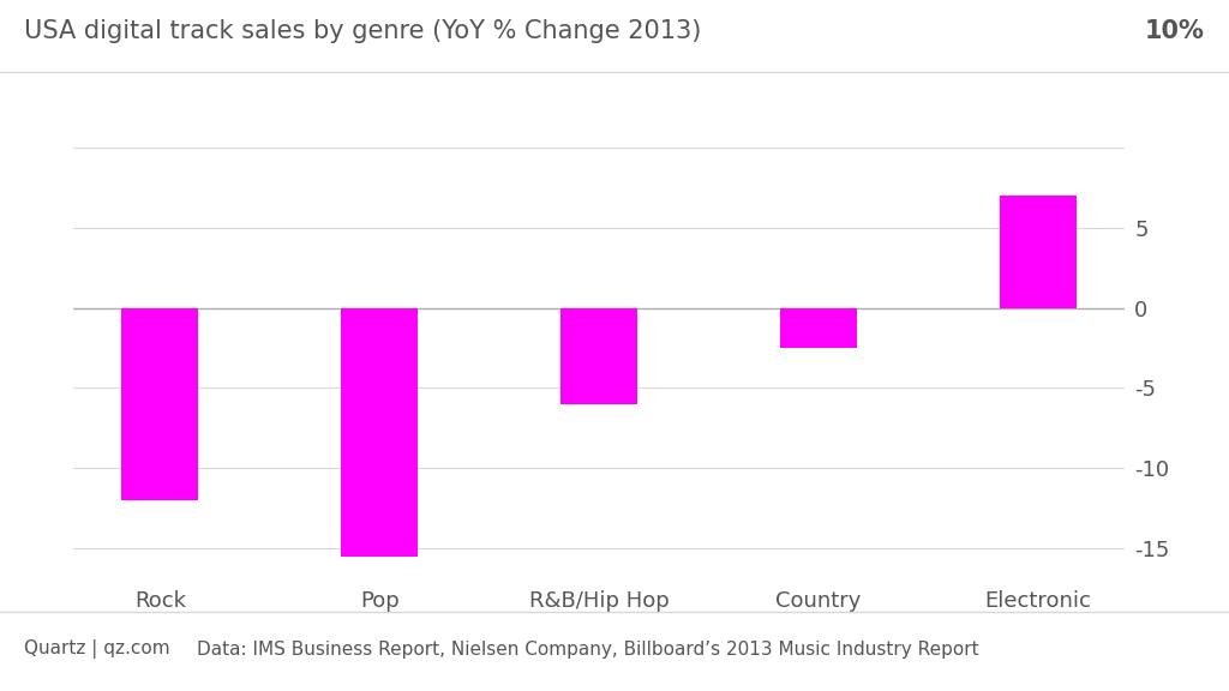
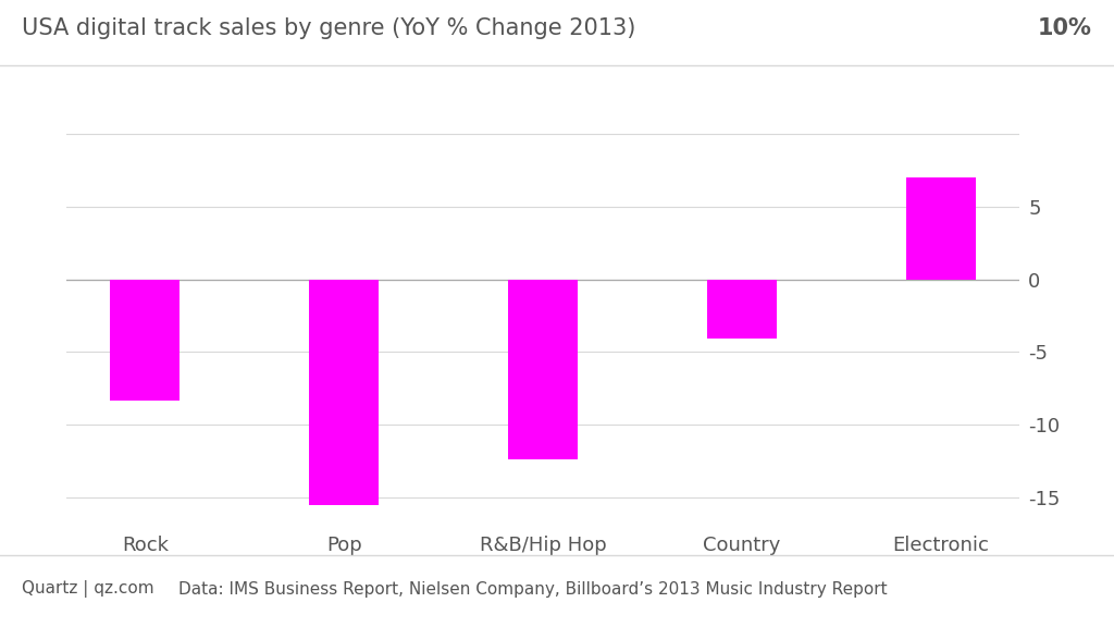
Rock: -12.0 -> -8.3
R&B/Hip Hop: -6.0 -> -12.4
Country: -2.5 -> -4.1
